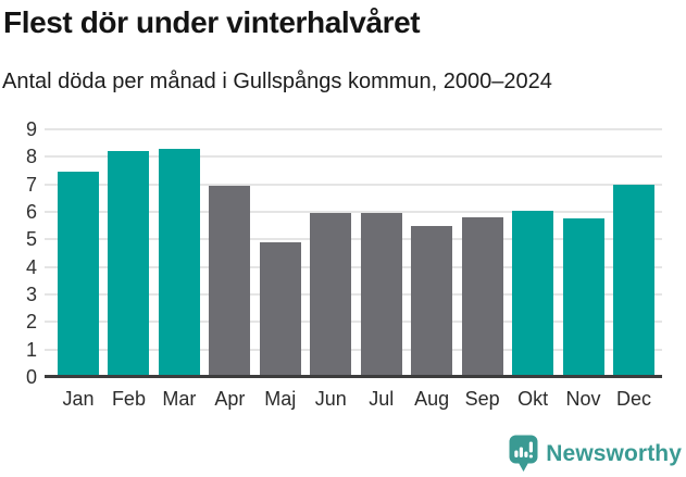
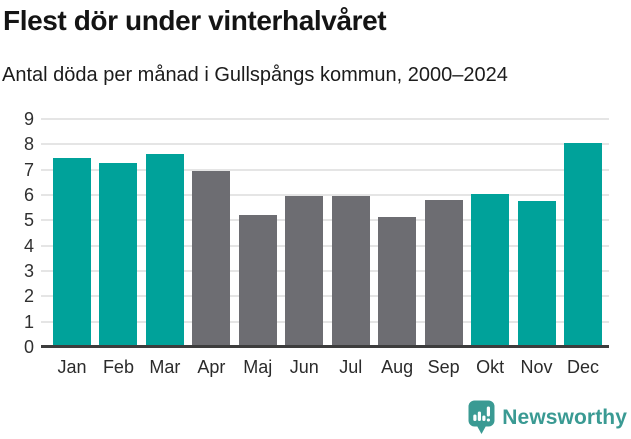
Feb: 8.2 -> 7.2
Mar: 8.3 -> 7.6
Maj: 4.9 -> 5.2
Aug: 5.5 -> 5.2
Dec: 7.0 -> 8.1
